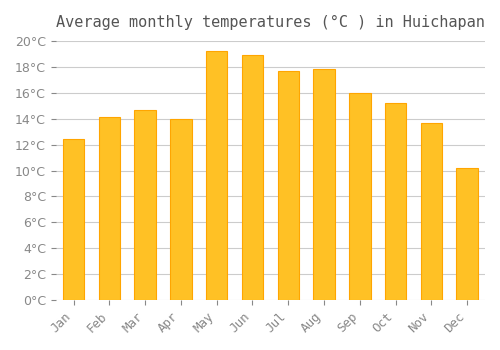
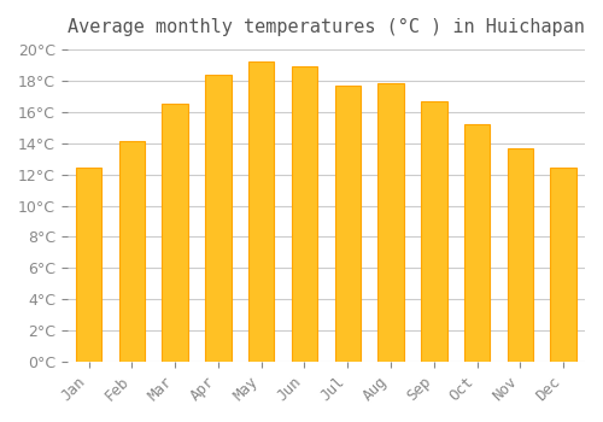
Mar: 14.7°C -> 16.5°C
Apr: 14.0°C -> 18.4°C
Sep: 16.0°C -> 16.7°C
Dec: 10.2°C -> 12.4°C
